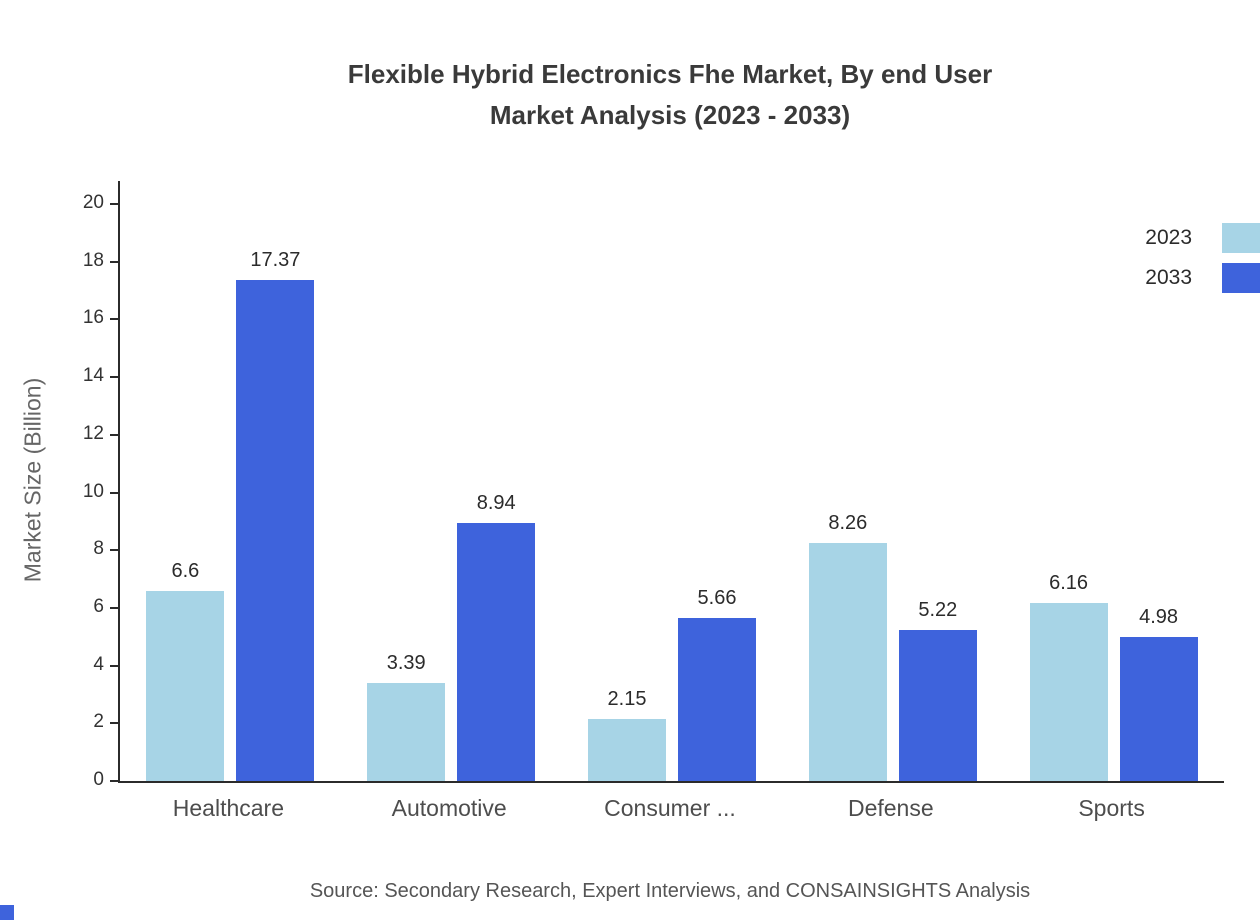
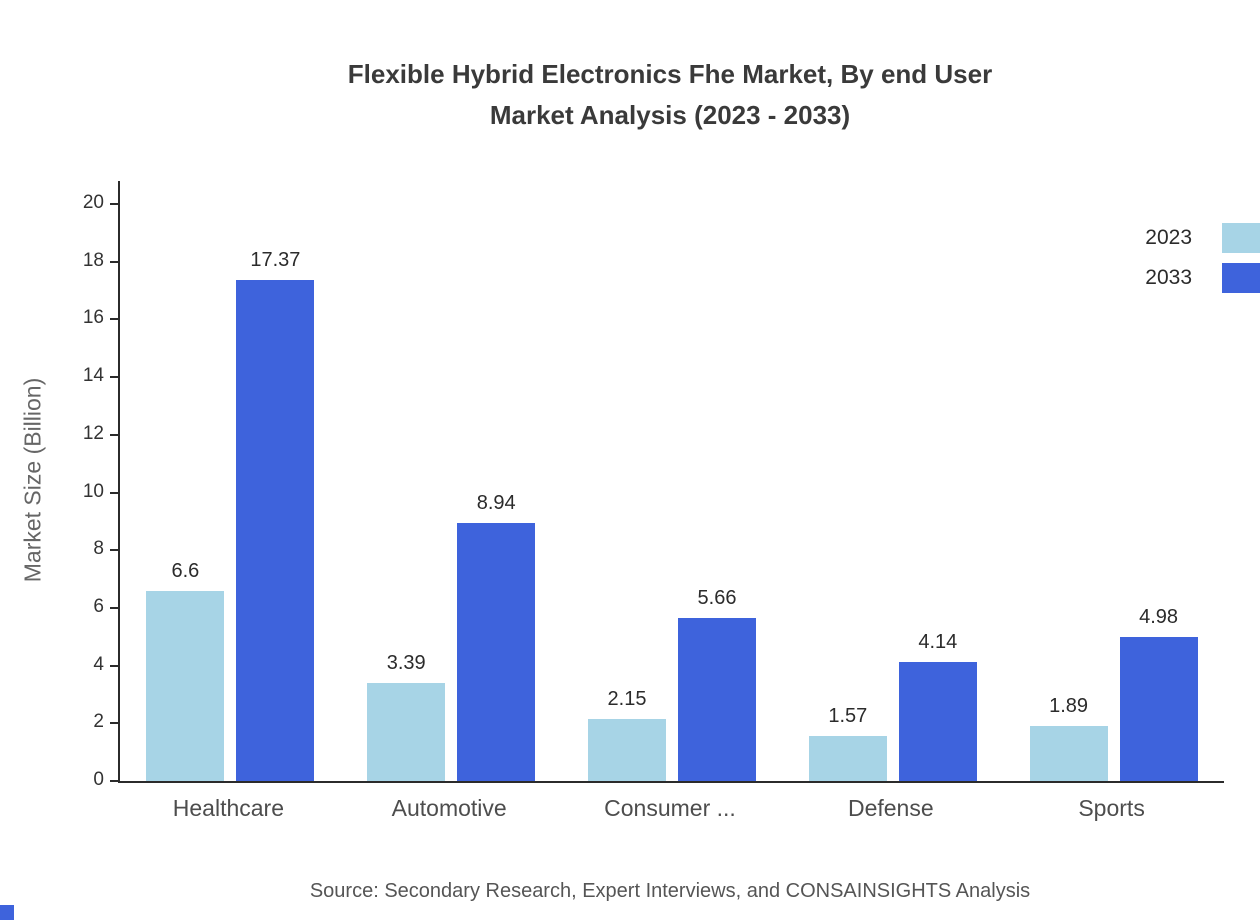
2023/Defense: 8.26 -> 1.57
2033/Defense: 5.22 -> 4.14
2023/Sports: 6.16 -> 1.89
